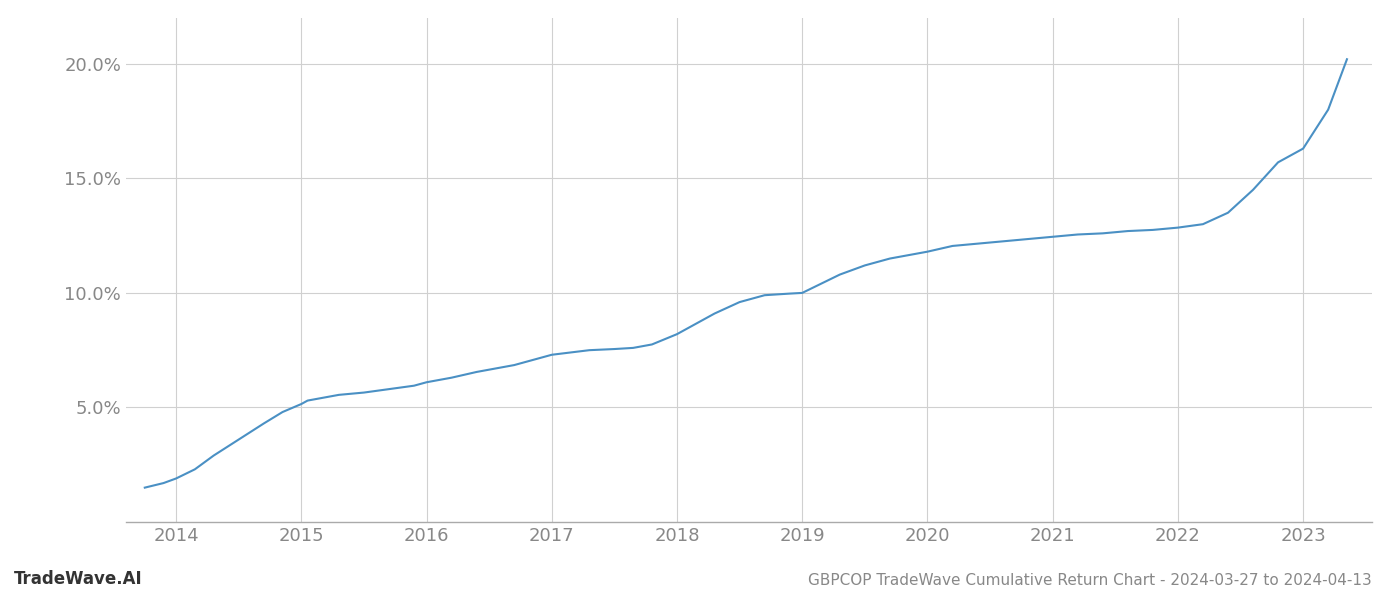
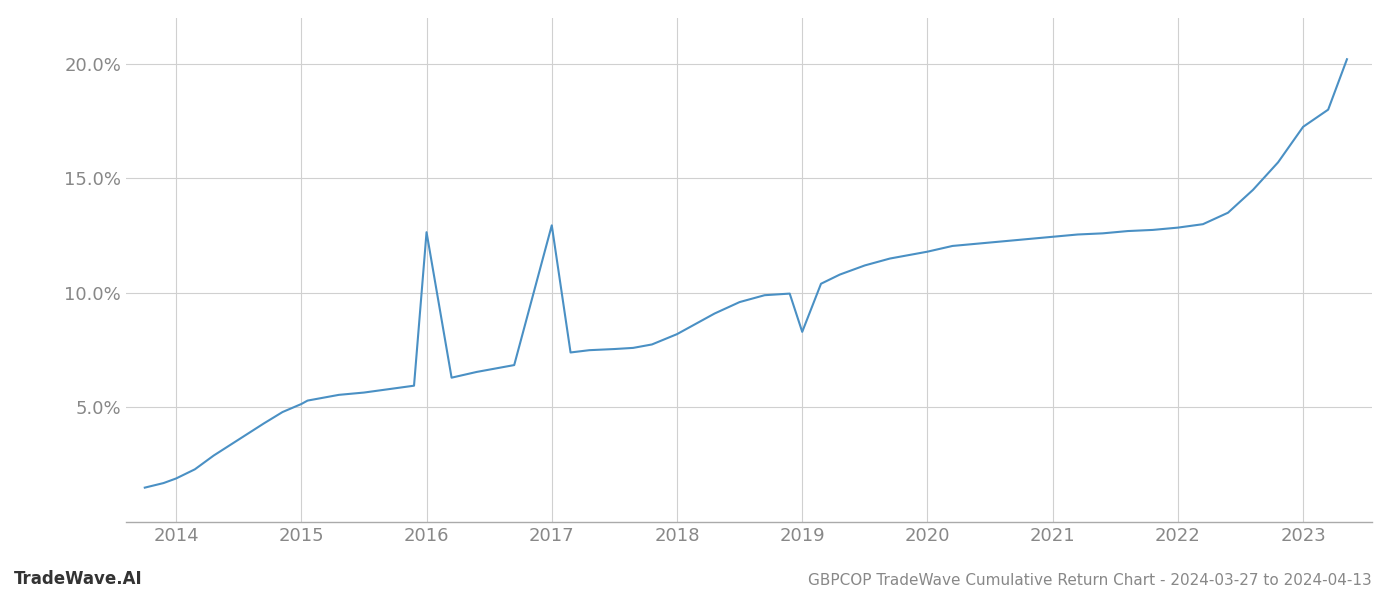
2016: 6.10% -> 12.65%
2017: 7.30% -> 12.95%
2019: 10.00% -> 8.30%
2023: 16.30% -> 17.25%
